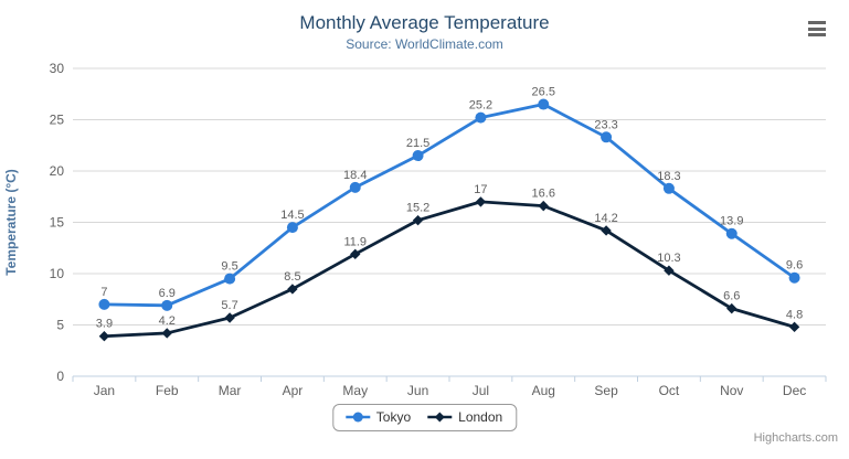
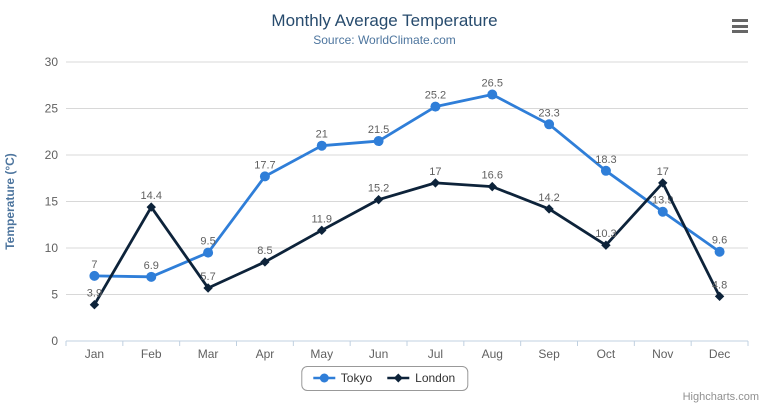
London/Feb: 4.2 -> 14.4
Tokyo/Apr: 14.5 -> 17.7
Tokyo/May: 18.4 -> 21
London/Nov: 6.6 -> 17
